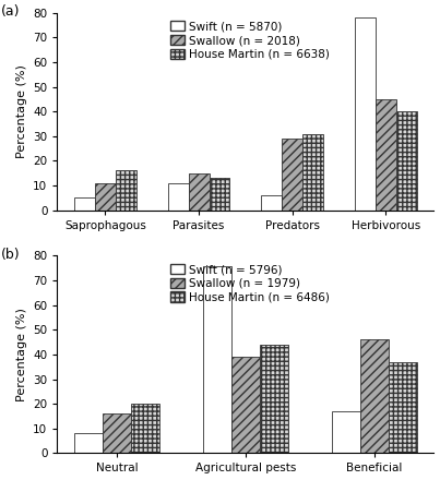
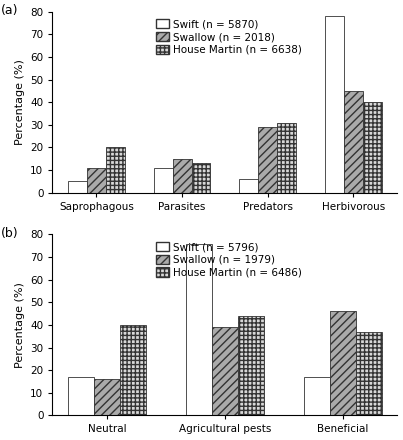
House Martin (n = 6638)/Saprophagous: 16 -> 20
Swift (n = 5796)/Neutral: 8 -> 17
House Martin (n = 6486)/Neutral: 20 -> 40
